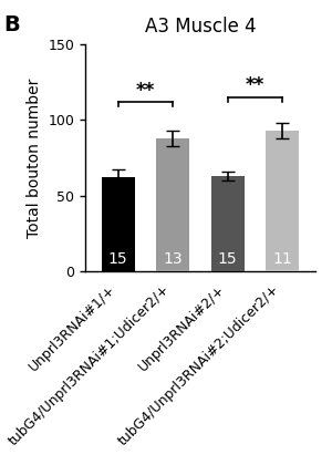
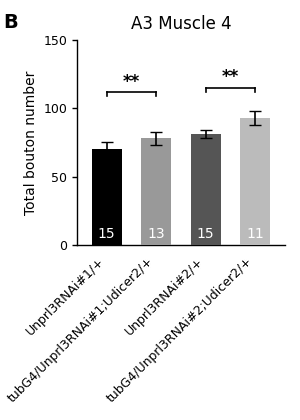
Unprl3RNAi#1/+: 62 -> 70
tubG4/Unprl3RNAi#1;Udicer2/+: 88 -> 78
Unprl3RNAi#2/+: 63 -> 81
